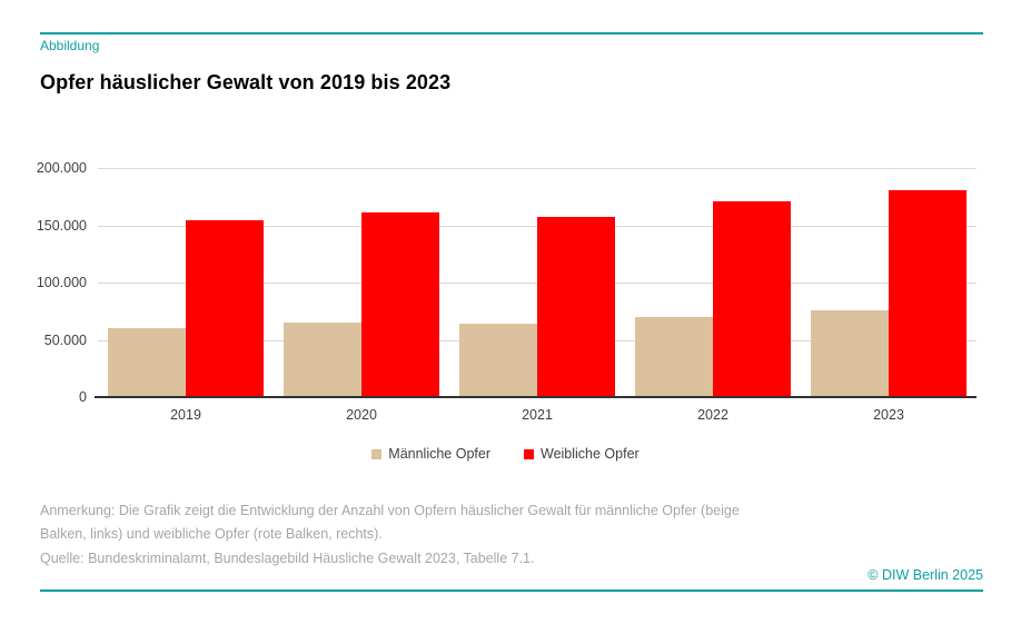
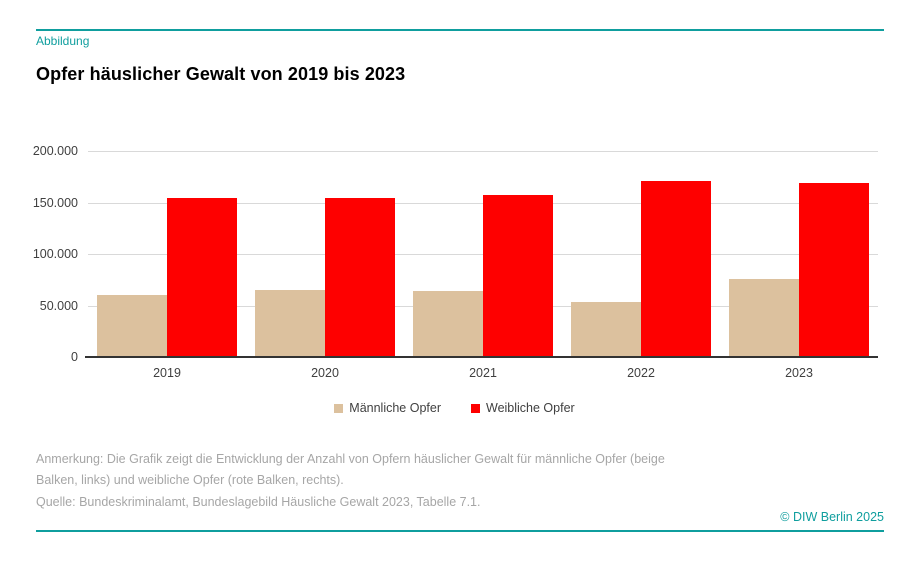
Weibliche Opfer/2020: 161000 -> 154000
Männliche Opfer/2022: 70000 -> 53000
Weibliche Opfer/2023: 181000 -> 169000
